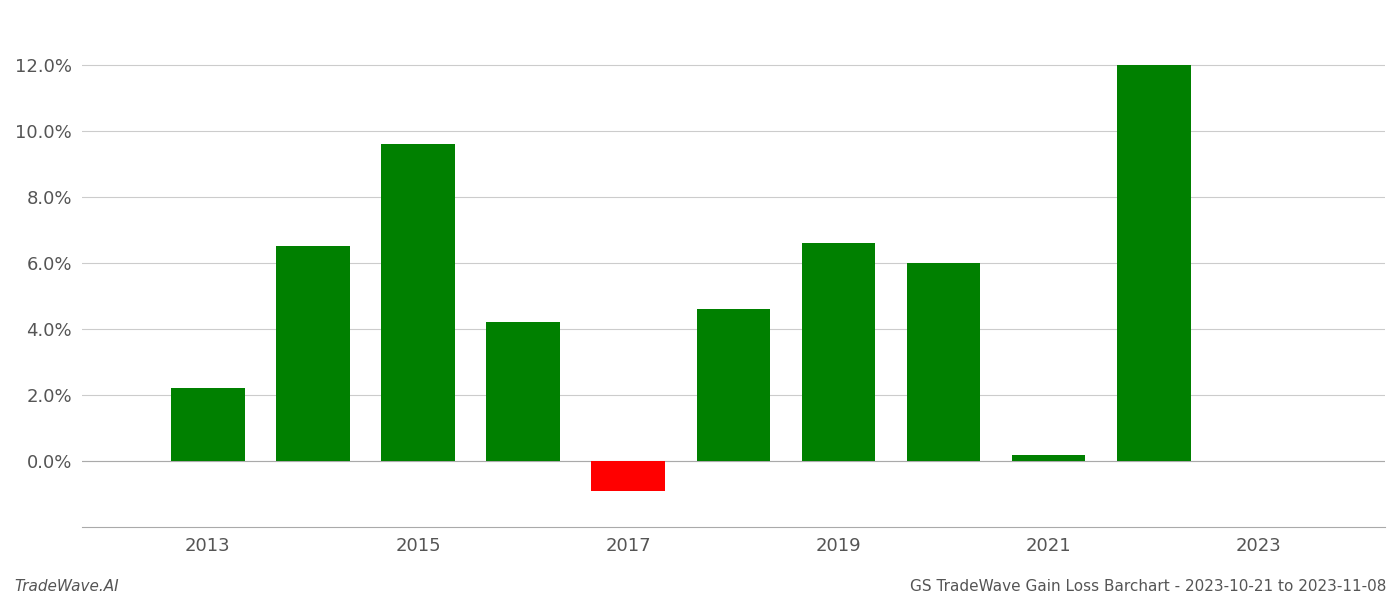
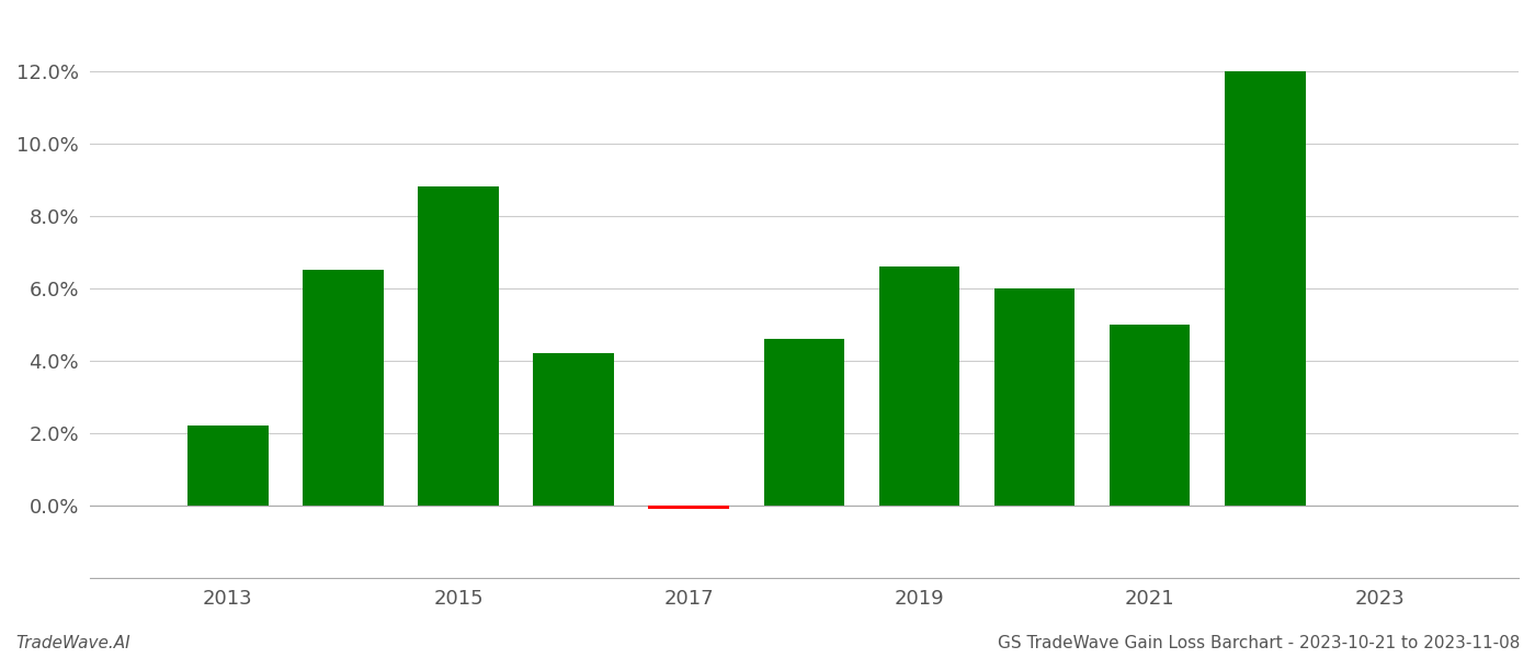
2015: 9.6% -> 8.8%
2017: -0.9% -> -0.1%
2021: 0.2% -> 5.0%
